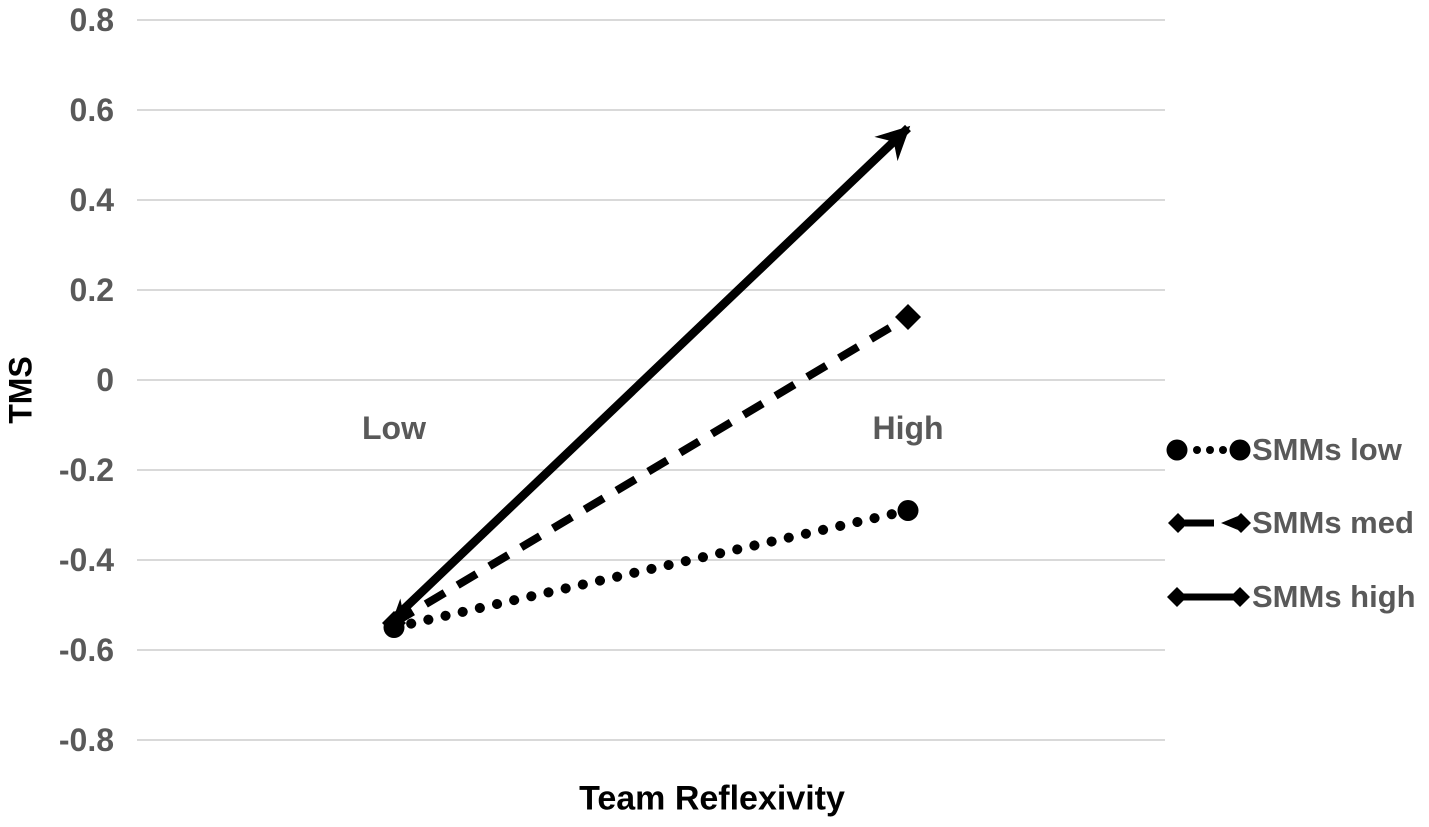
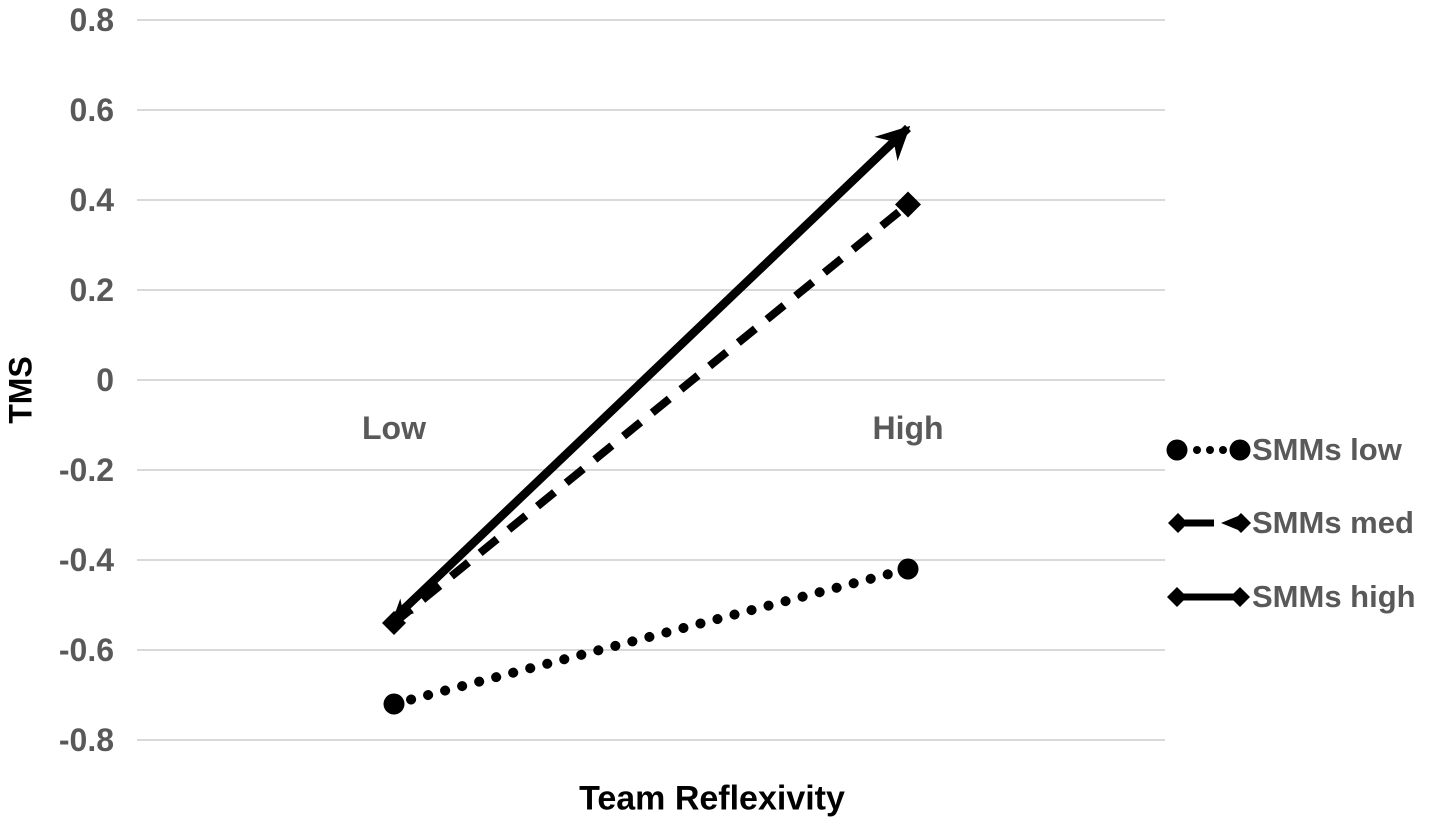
SMMs low/Low: -0.55 -> -0.72
SMMs low/High: -0.29 -> -0.42
SMMs med/High: 0.14 -> 0.39
